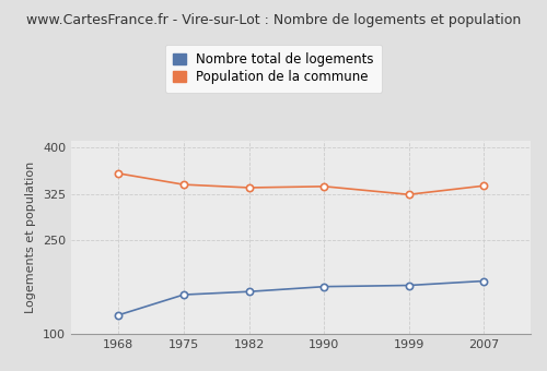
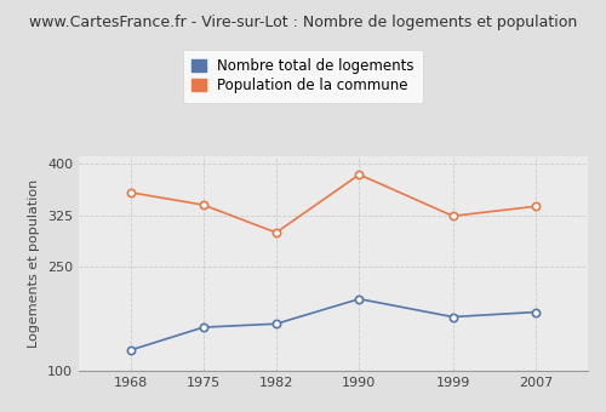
Population de la commune/1982: 335 -> 300
Nombre total de logements/1990: 176 -> 204
Population de la commune/1990: 337 -> 384
